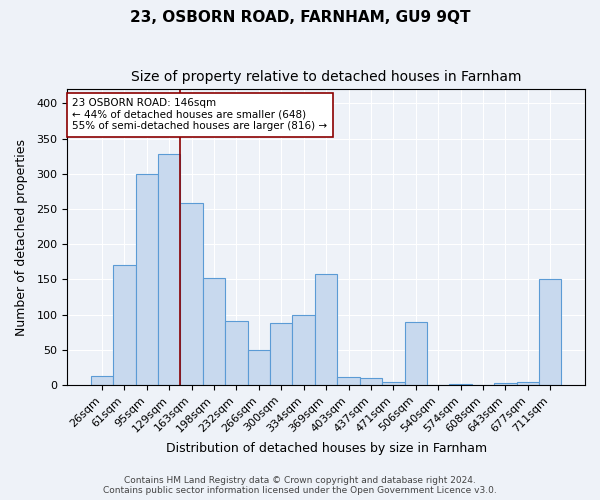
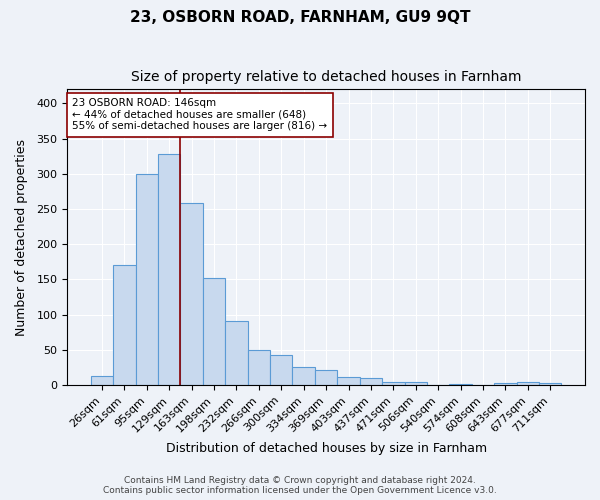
300sqm: 88 -> 42
334sqm: 100 -> 26
369sqm: 158 -> 22
506sqm: 90 -> 5
711sqm: 150 -> 3
